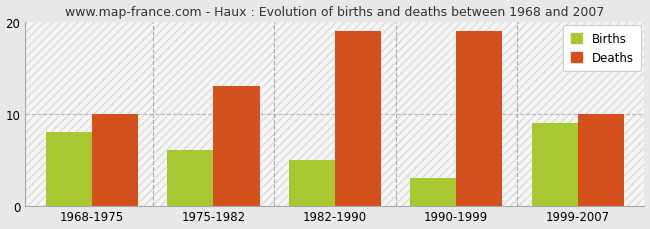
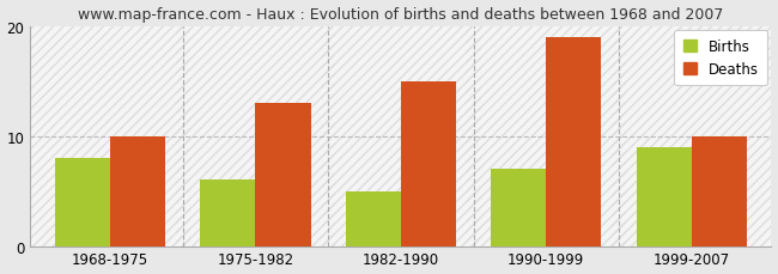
Deaths/1982-1990: 19 -> 15
Births/1990-1999: 3 -> 7
